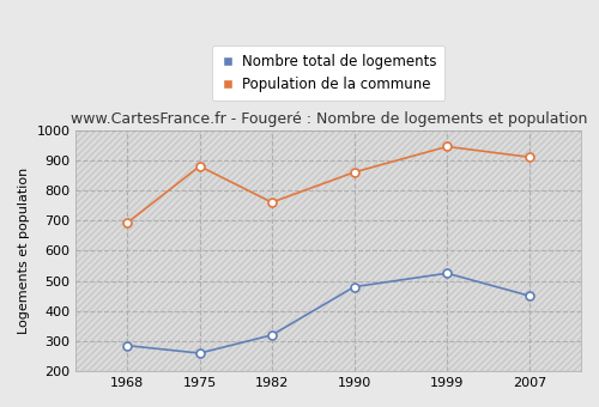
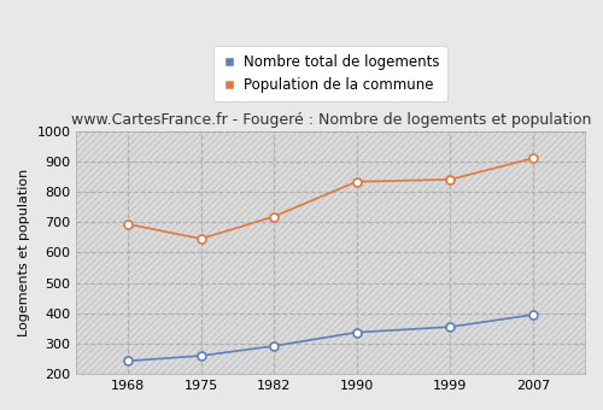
Nombre total de logements/1968: 285 -> 243
Population de la commune/1975: 880 -> 645
Nombre total de logements/1982: 320 -> 292
Population de la commune/1982: 760 -> 718
Nombre total de logements/1990: 480 -> 337
Population de la commune/1990: 860 -> 833
Nombre total de logements/1999: 525 -> 355
Population de la commune/1999: 945 -> 840
Nombre total de logements/2007: 450 -> 395
